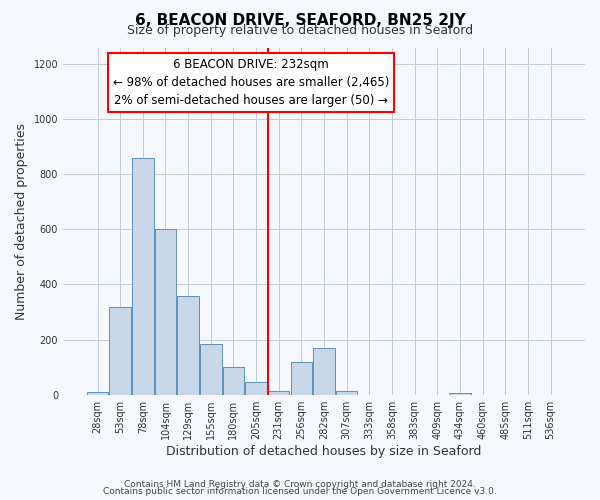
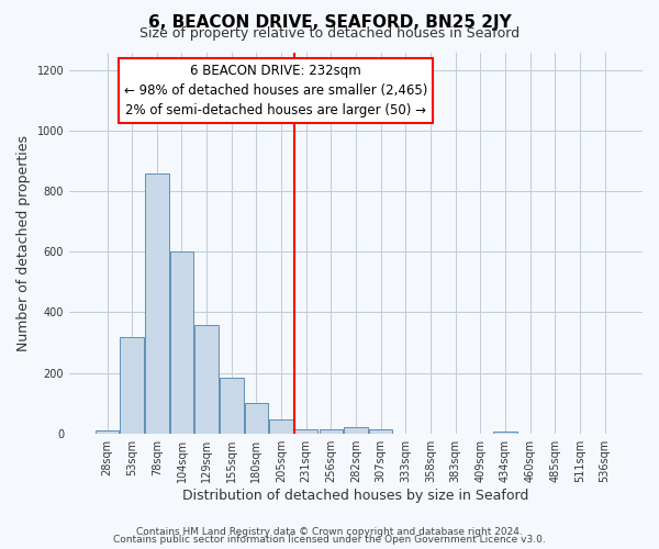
256sqm: 120 -> 15
282sqm: 170 -> 20
